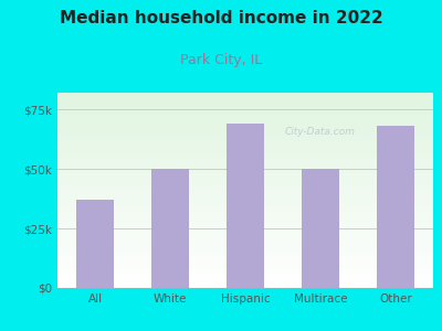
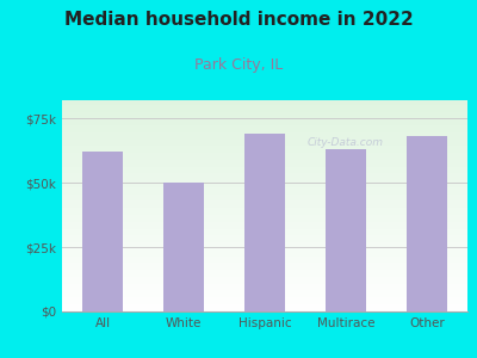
All: $37k -> $62k
Multirace: $50k -> $63k
